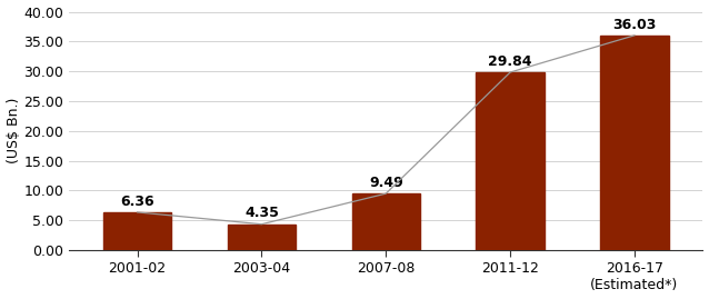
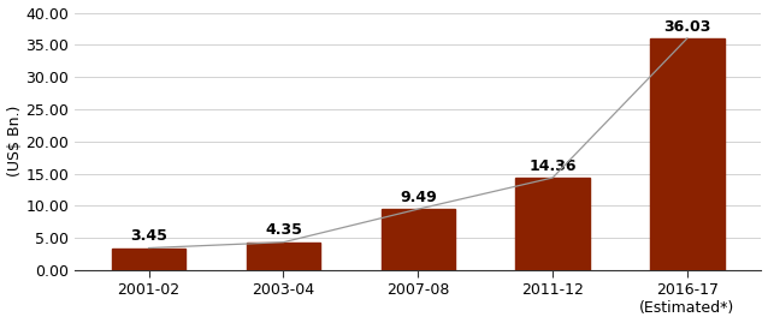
2001-02: 6.36 -> 3.45
2011-12: 29.84 -> 14.36
